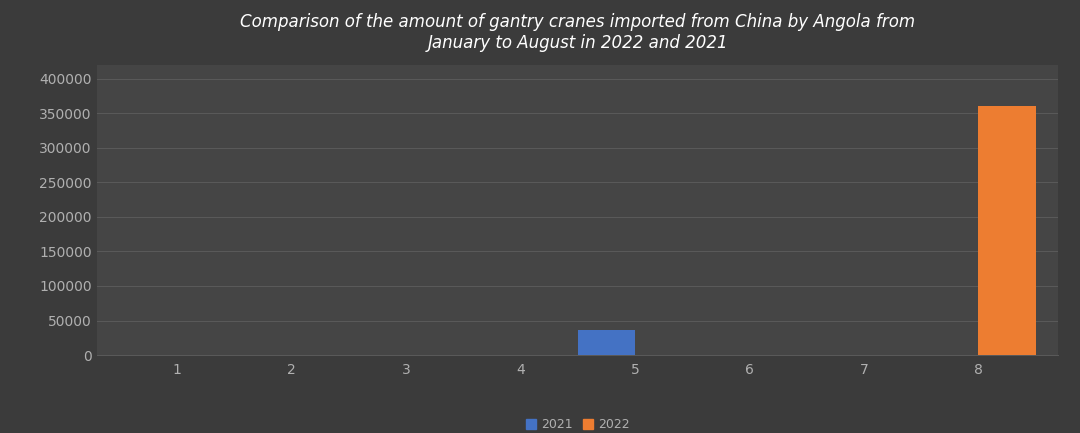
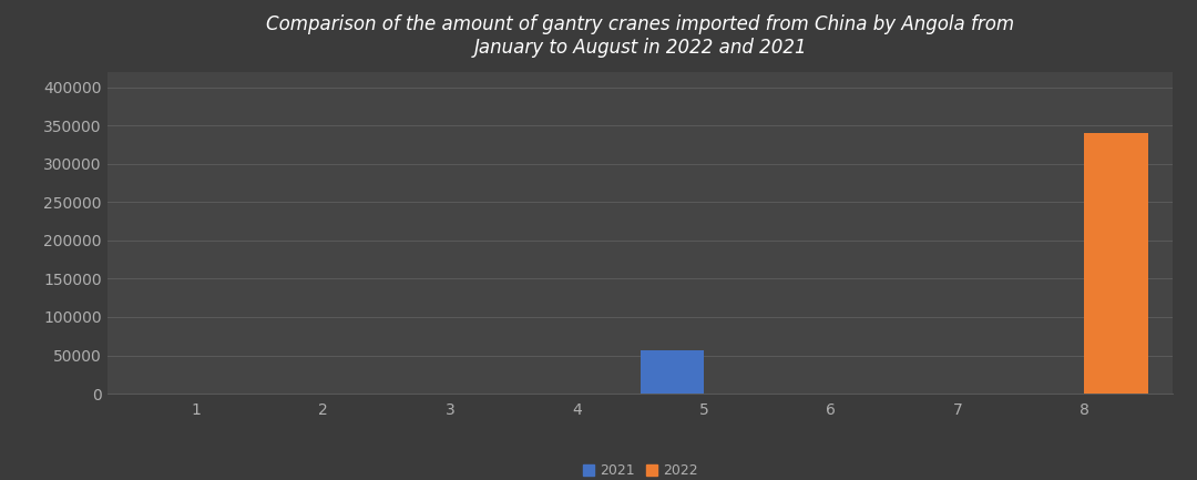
2021/5: 36000 -> 57000
2022/8: 360000 -> 340000
